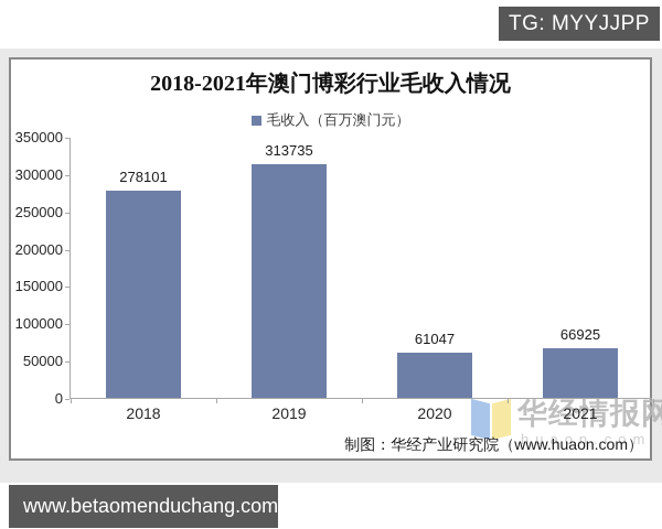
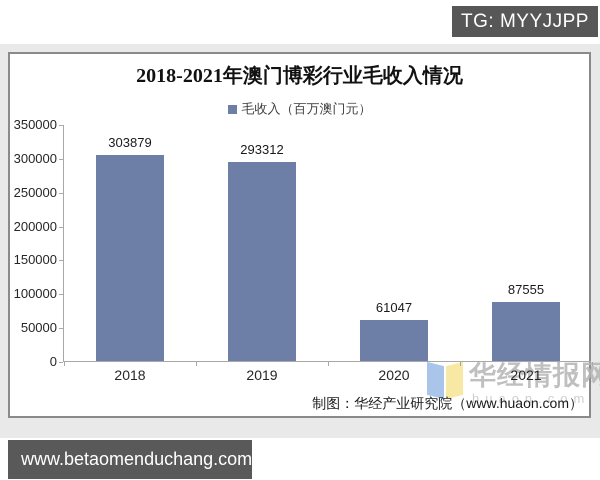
2018: 278101 -> 303879
2019: 313735 -> 293312
2021: 66925 -> 87555
